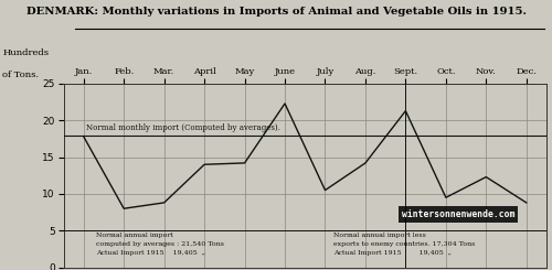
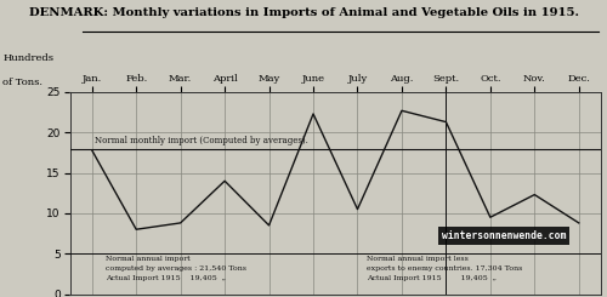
May: 14.2 -> 8.5
Aug.: 14.2 -> 22.7
